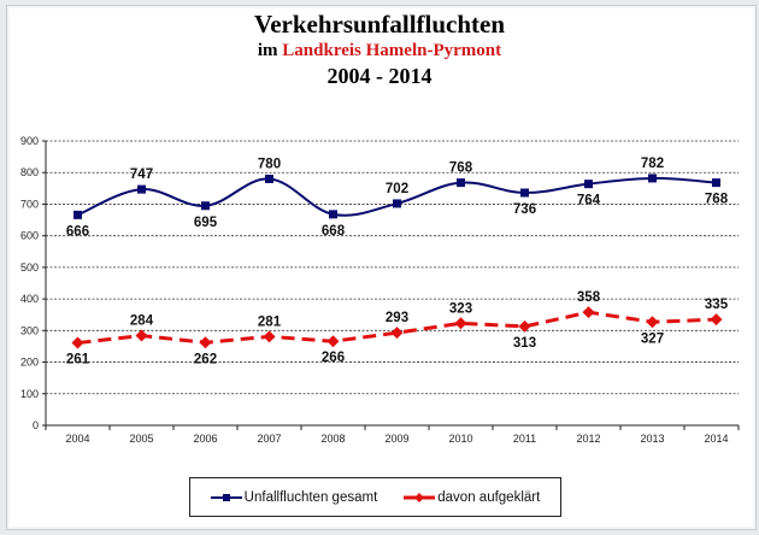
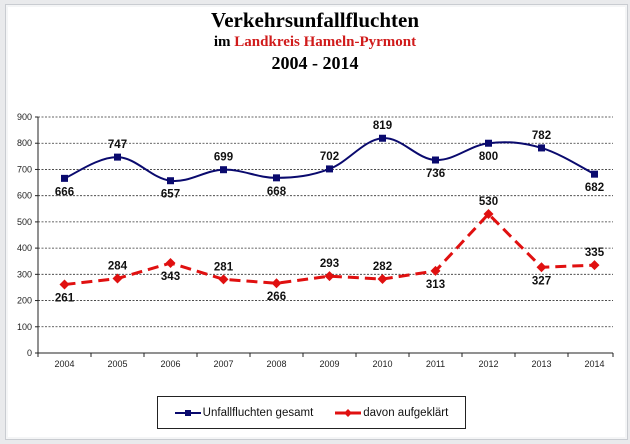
Unfallfluchten gesamt/2006: 695 -> 657
davon aufgeklärt/2006: 262 -> 343
Unfallfluchten gesamt/2007: 780 -> 699
Unfallfluchten gesamt/2010: 768 -> 819
davon aufgeklärt/2010: 323 -> 282
Unfallfluchten gesamt/2012: 764 -> 800
davon aufgeklärt/2012: 358 -> 530
Unfallfluchten gesamt/2014: 768 -> 682
